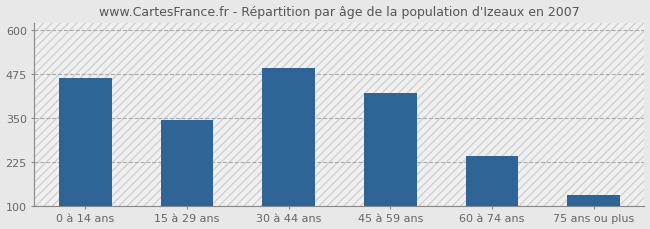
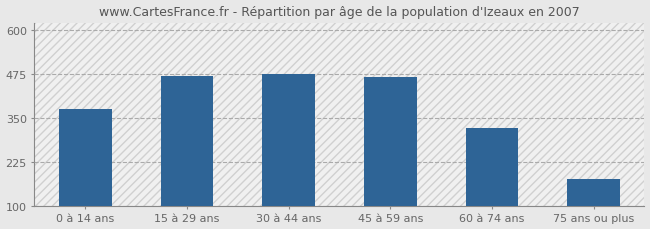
0 à 14 ans: 462 -> 375
15 à 29 ans: 344 -> 470
30 à 44 ans: 493 -> 475
45 à 59 ans: 420 -> 465
60 à 74 ans: 242 -> 320
75 ans ou plus: 132 -> 175
